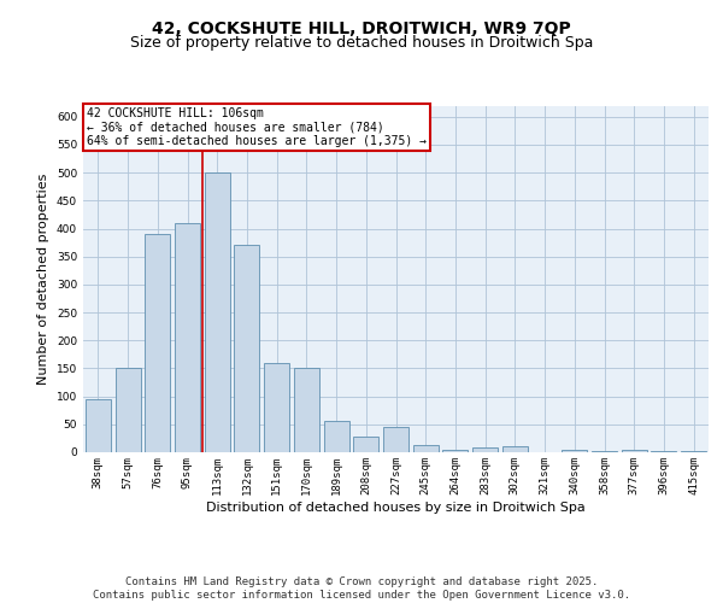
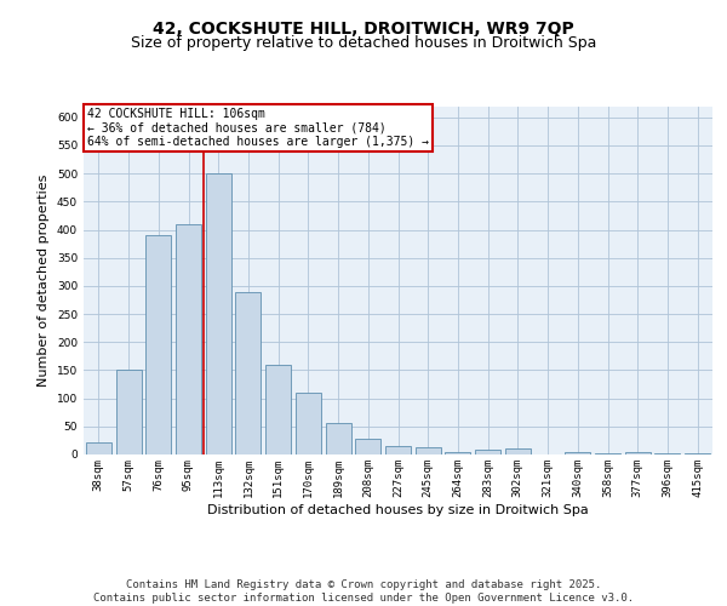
38sqm: 95 -> 22
132sqm: 370 -> 290
170sqm: 150 -> 110
227sqm: 45 -> 15
